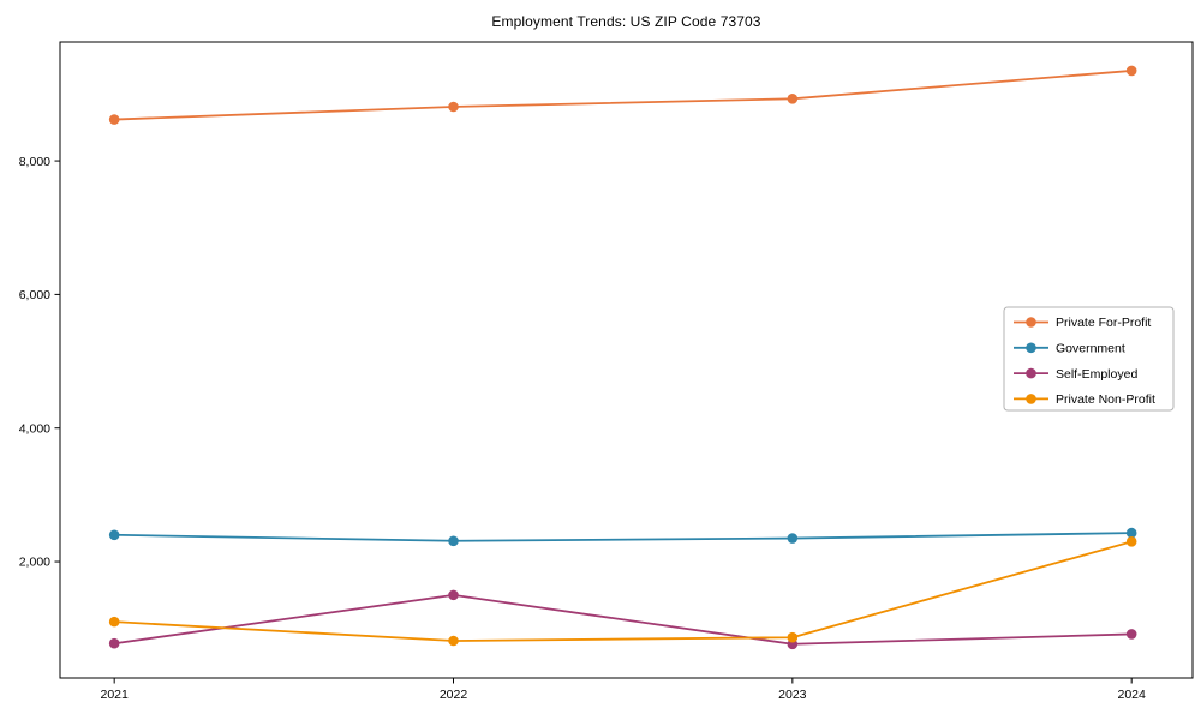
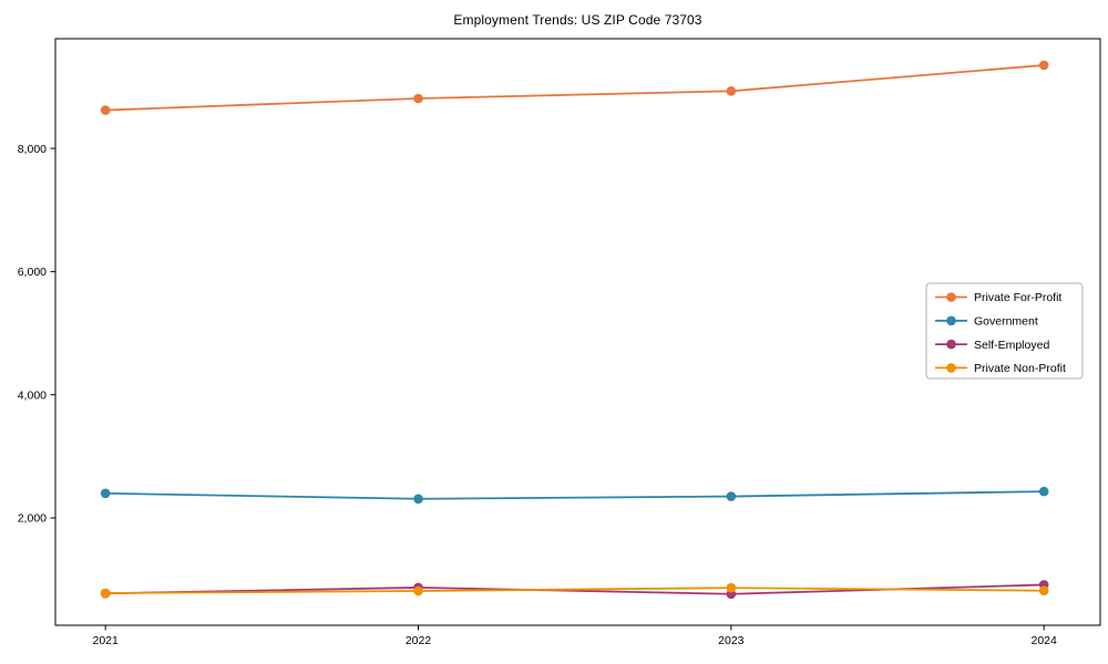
Private Non-Profit/2021: 1100 -> 800
Self-Employed/2022: 1500 -> 900
Private Non-Profit/2024: 2300 -> 800
